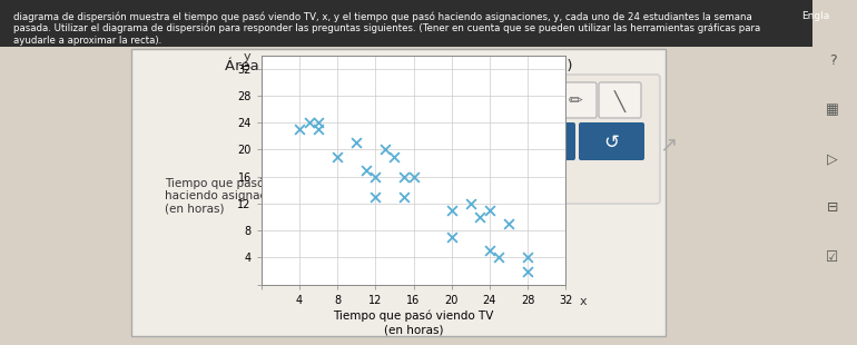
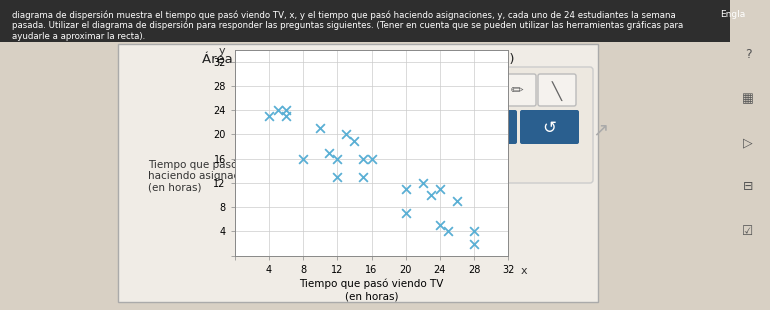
8: 19 -> 16
